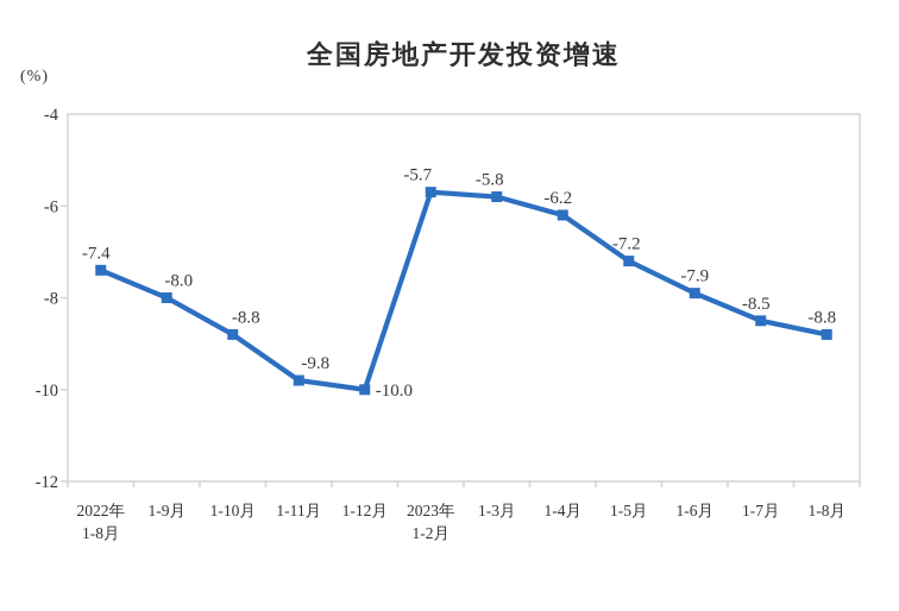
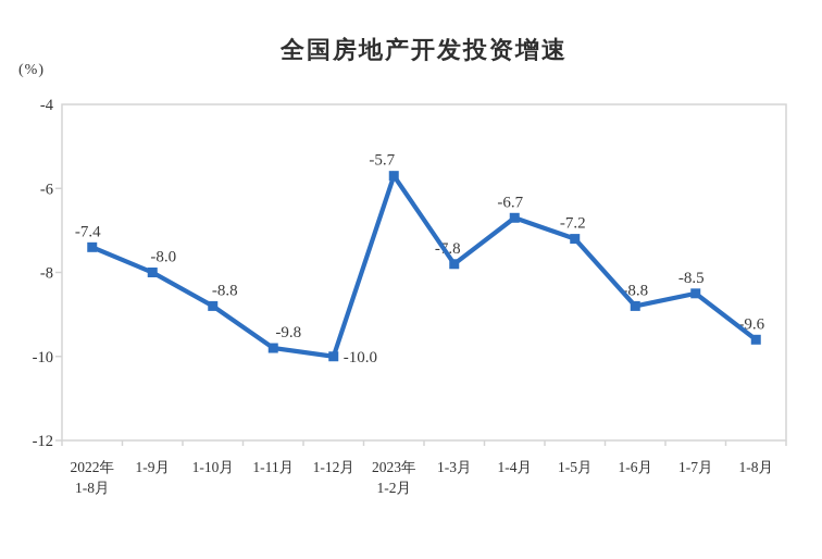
1-3月: -5.8 -> -7.8
1-4月: -6.2 -> -6.7
1-6月: -7.9 -> -8.8
1-8月: -8.8 -> -9.6
